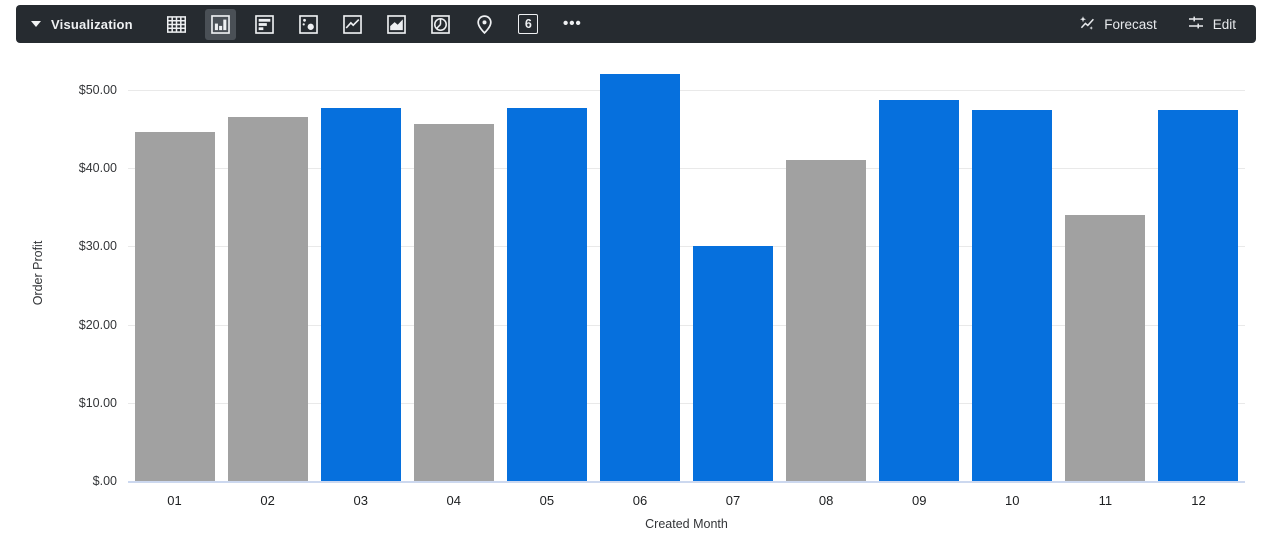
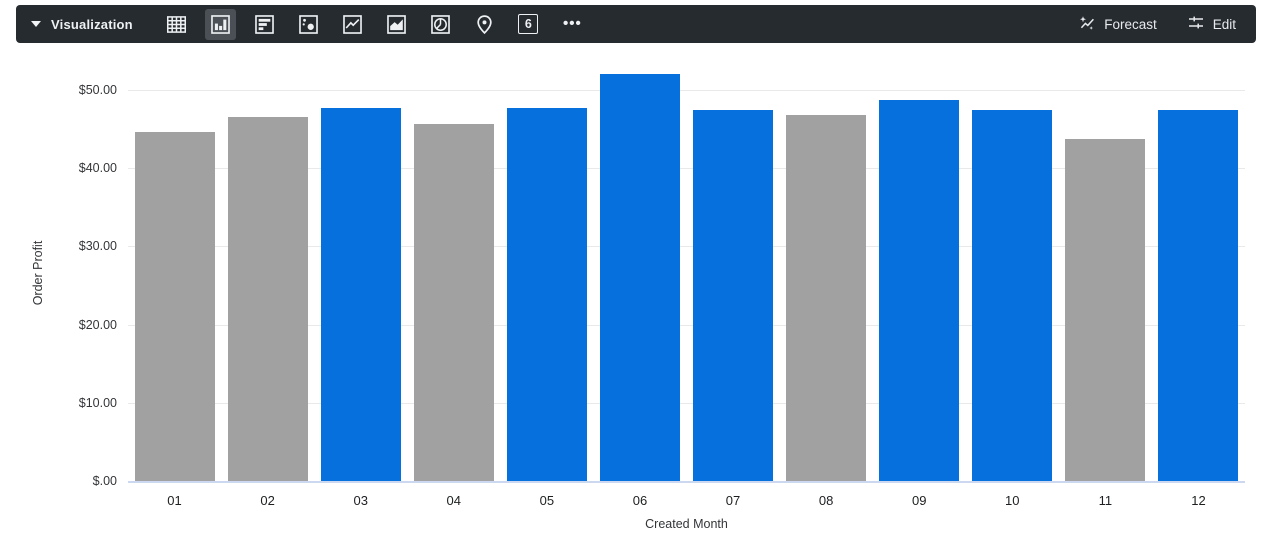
07: $30 -> $47
08: $41 -> $47
11: $34 -> $44
